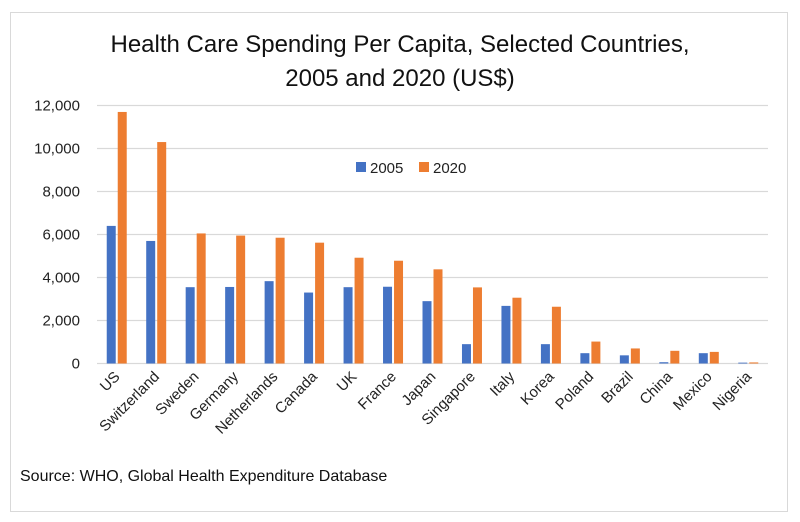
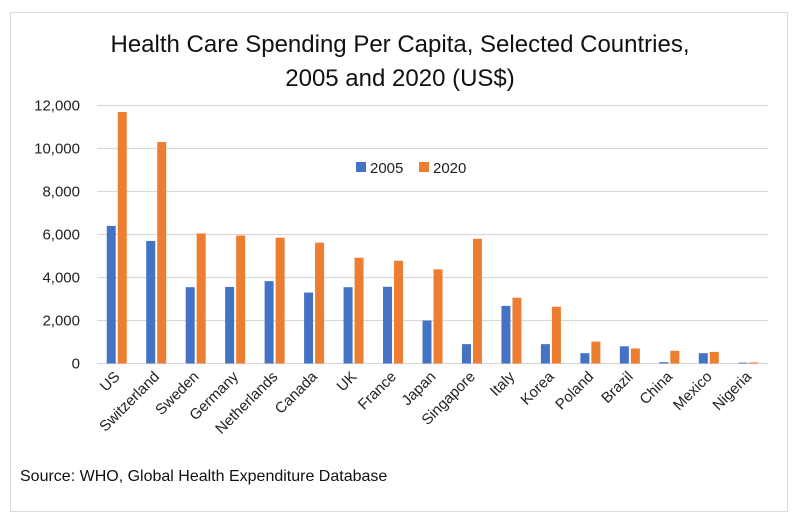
2005/Japan: 2900 -> 2000
2020/Singapore: 3500 -> 5800
2005/Brazil: 400 -> 800
